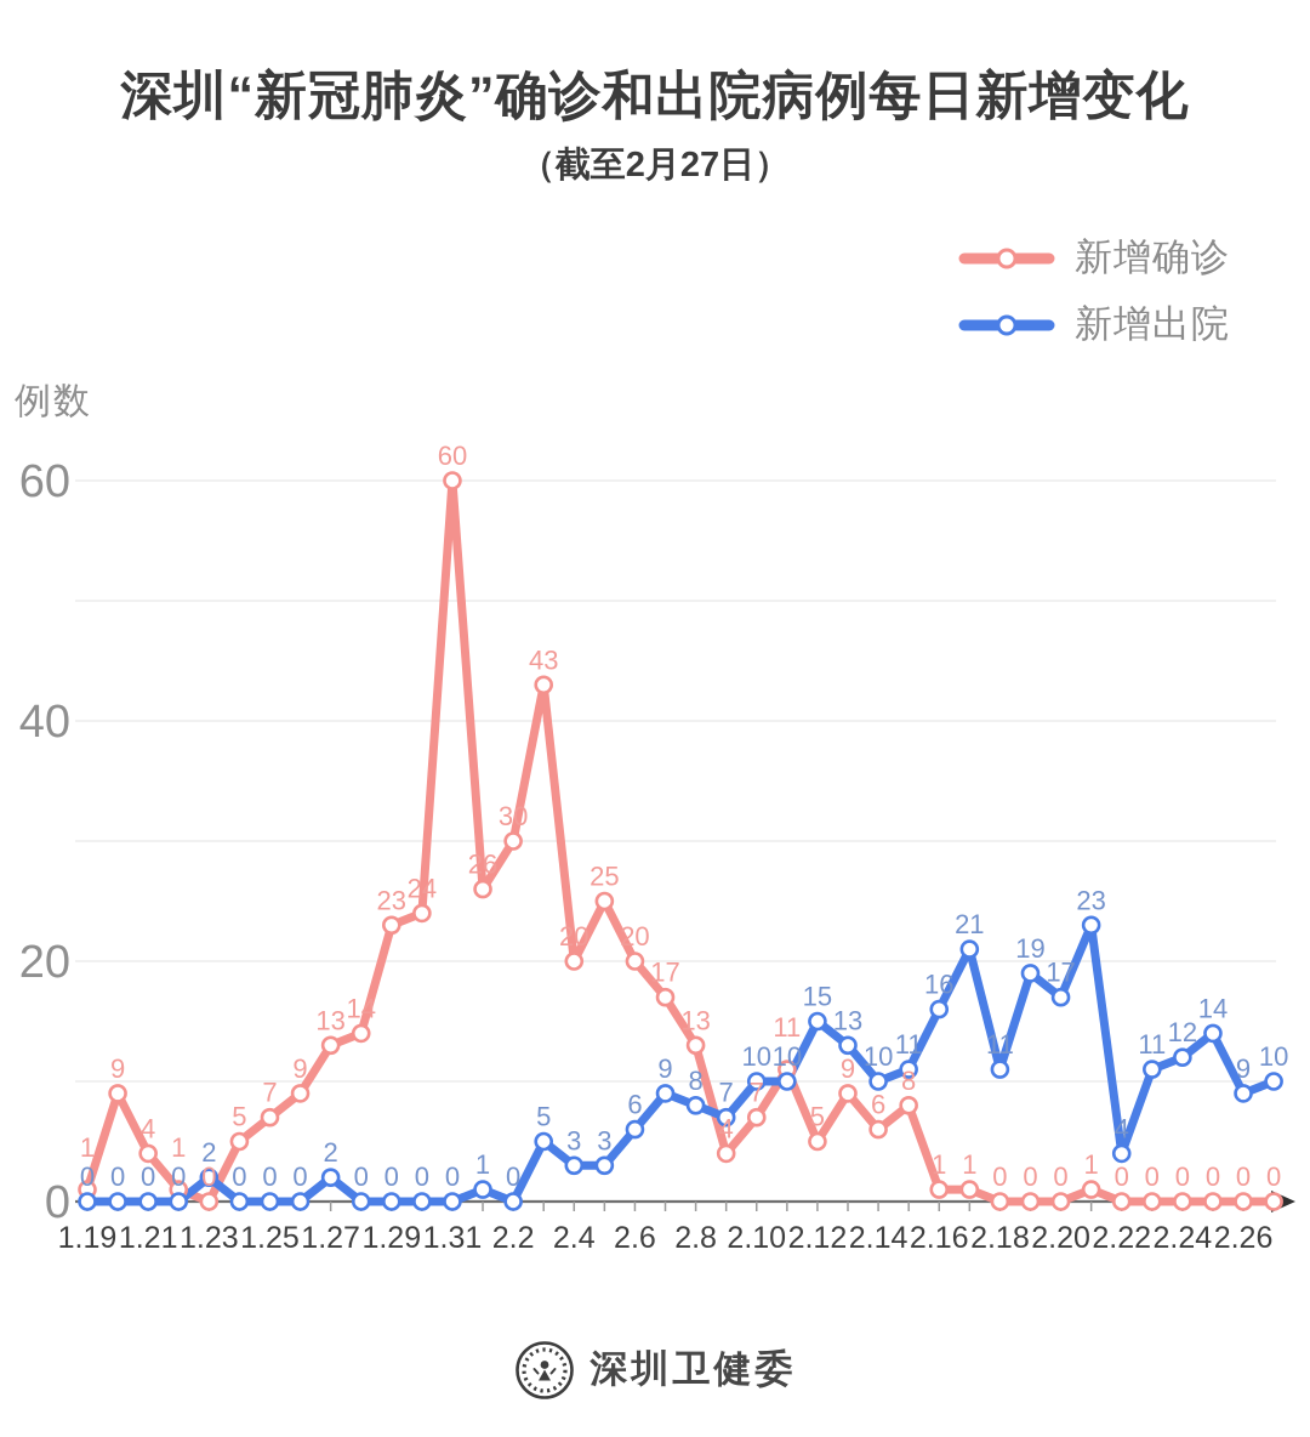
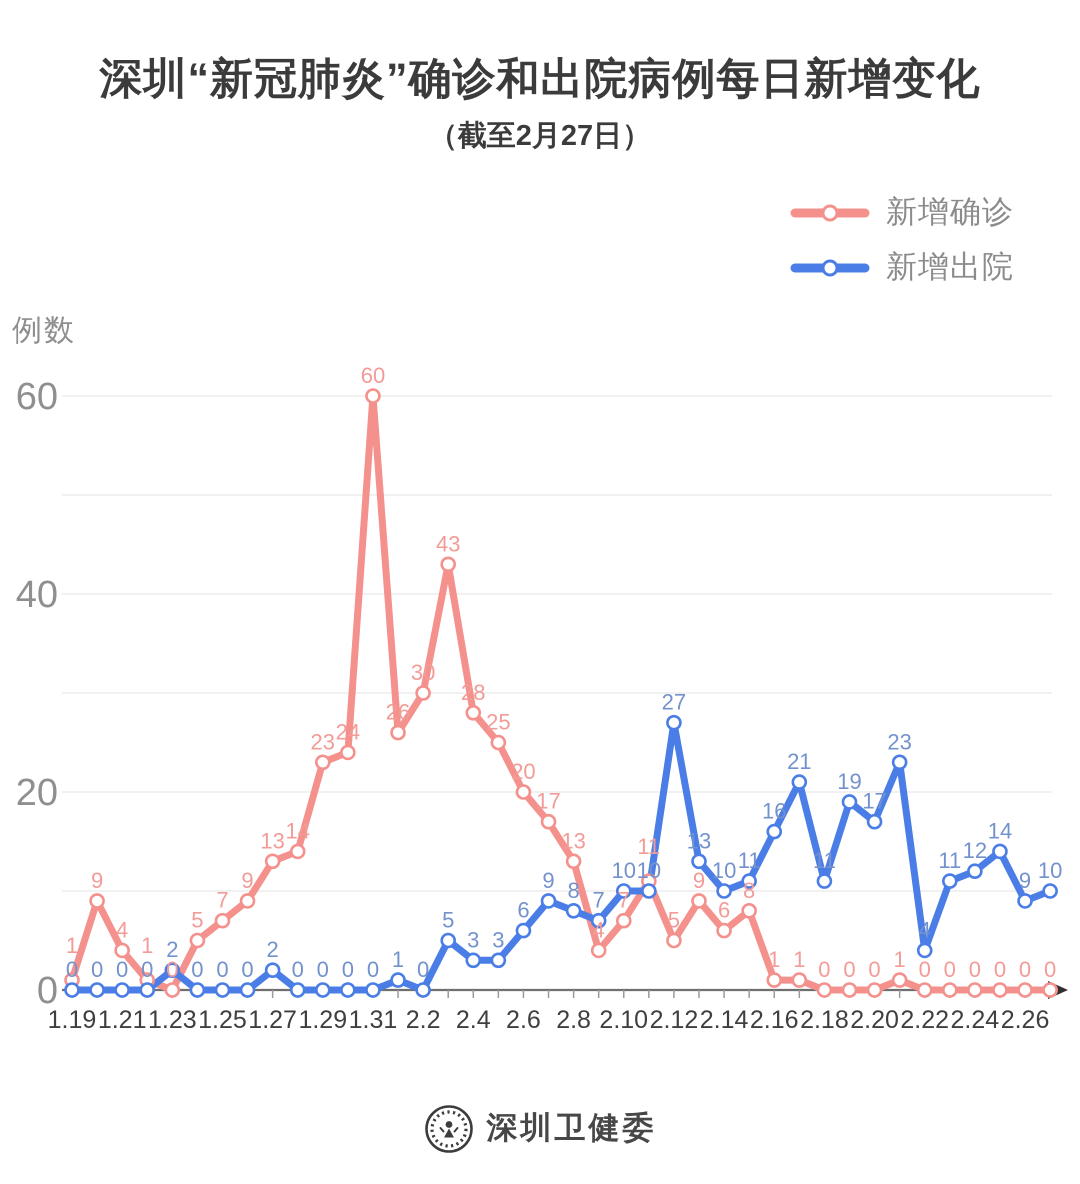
新增确诊/2.4: 20 -> 28
新增出院/2.12: 15 -> 27
